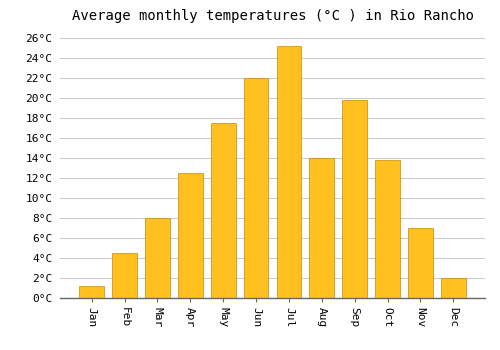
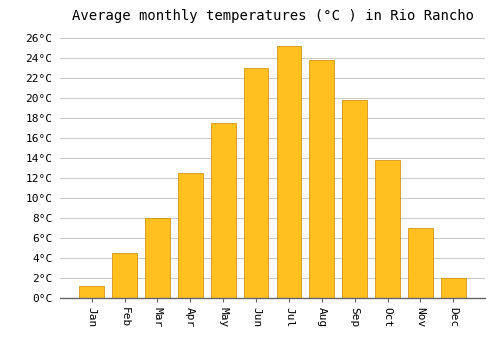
Jun: 22.0°C -> 23.0°C
Aug: 14.0°C -> 23.8°C
